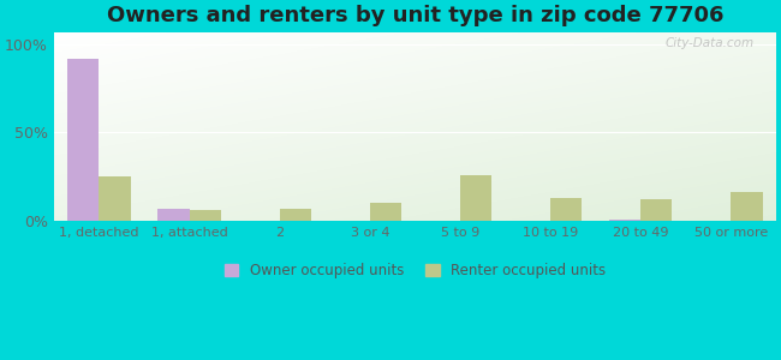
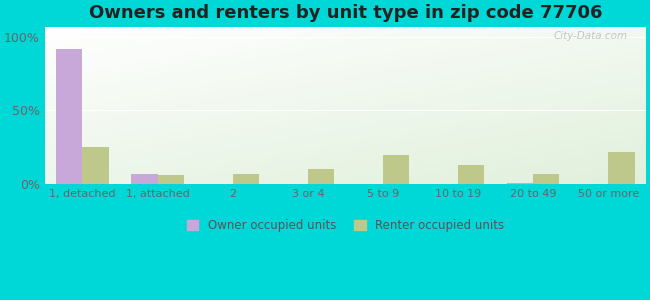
Renter occupied units/5 to 9: 26% -> 20%
Renter occupied units/20 to 49: 12% -> 7%
Renter occupied units/50 or more: 16% -> 22%
